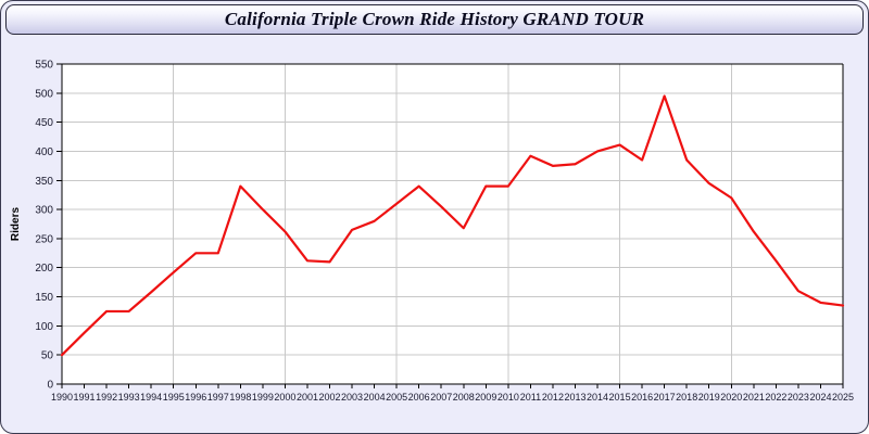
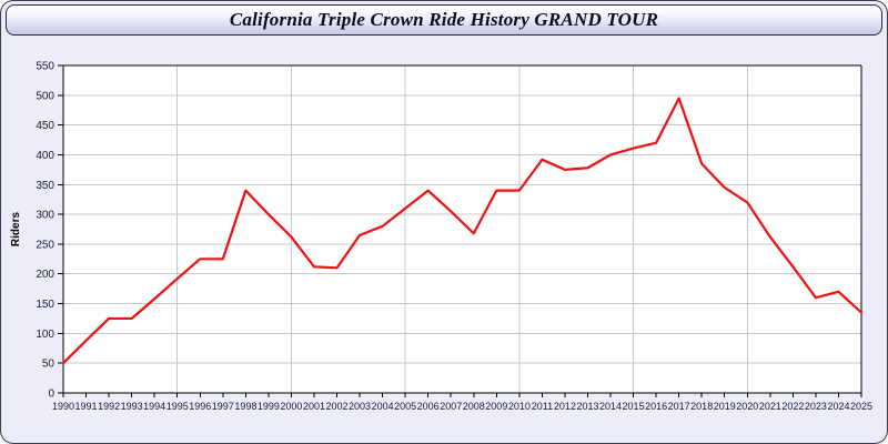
2016: 380 -> 420
2024: 140 -> 170
